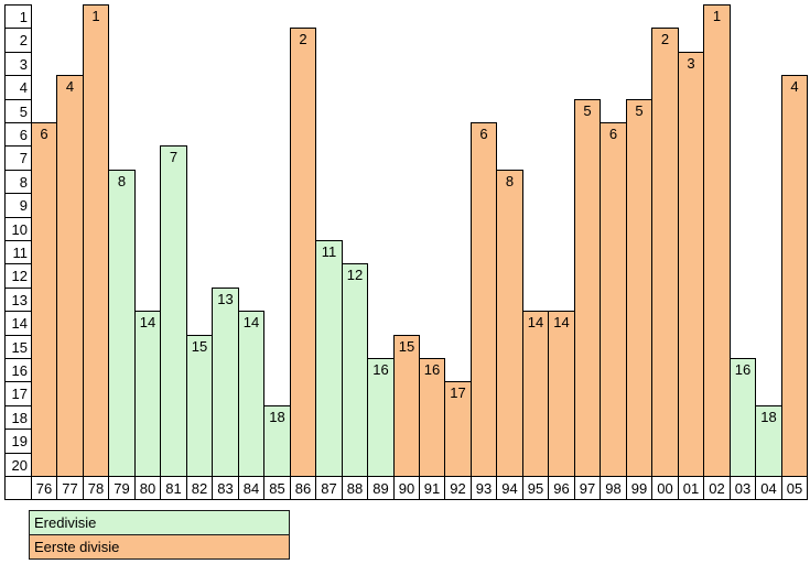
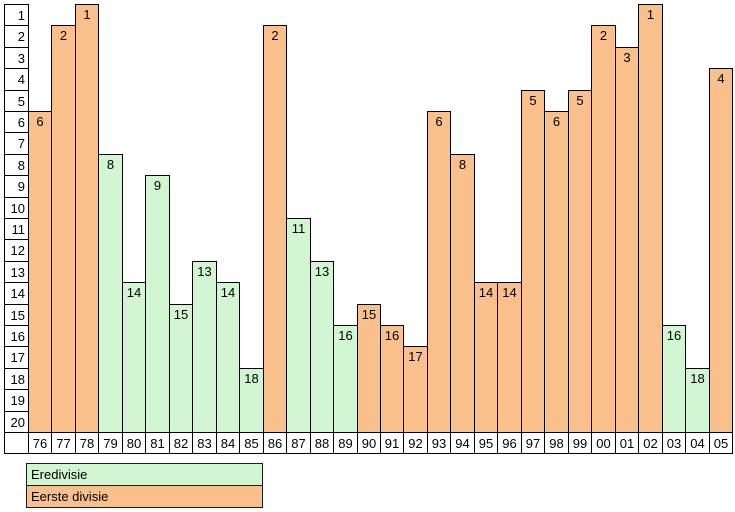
77: 4 -> 2
81: 7 -> 9
88: 12 -> 13
